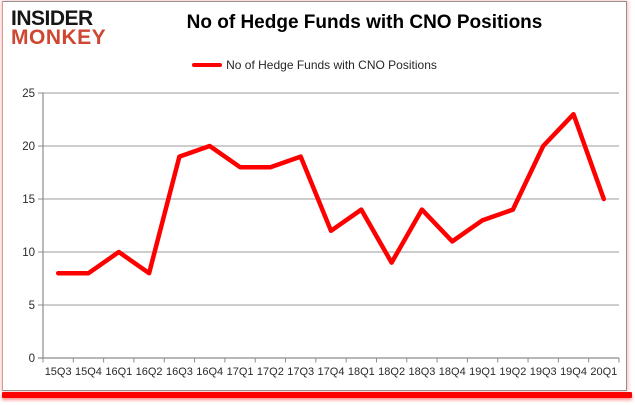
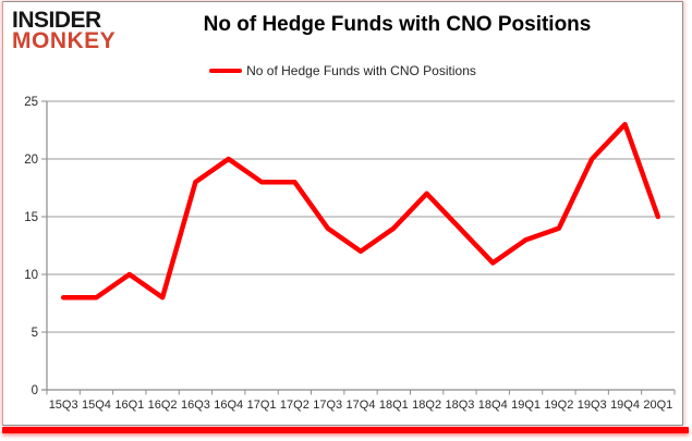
16Q3: 19 -> 18
17Q3: 19 -> 14
18Q2: 9 -> 17
